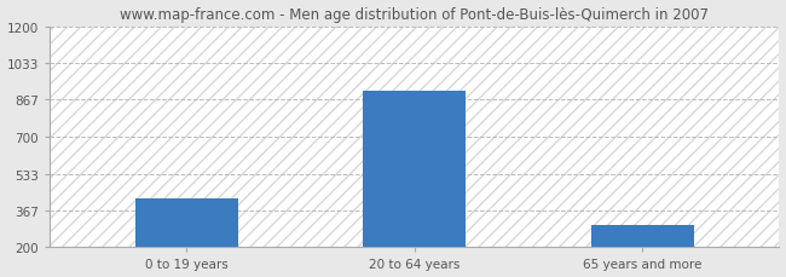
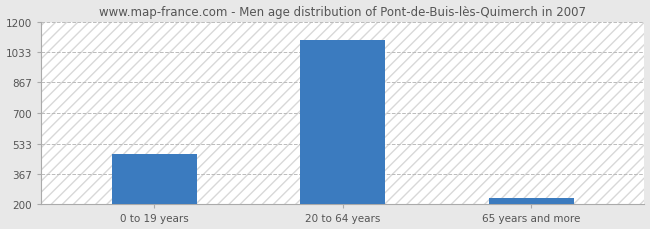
0 to 19 years: 420 -> 480
20 to 64 years: 910 -> 1100
65 years and more: 300 -> 240
